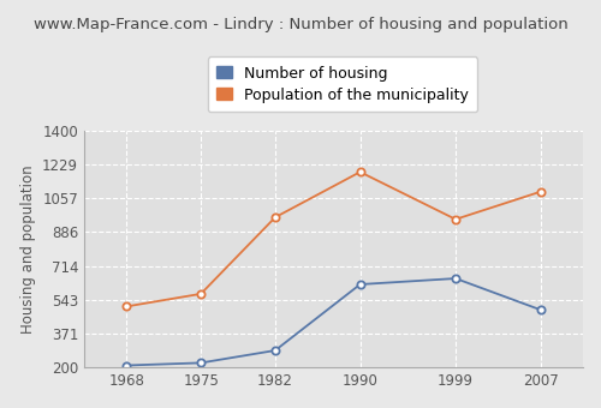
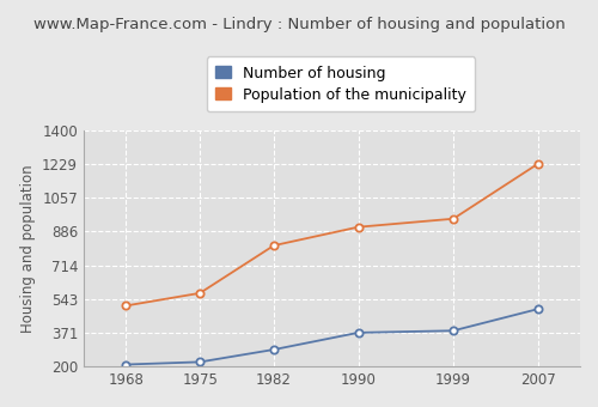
Population of the municipality/1982: 960 -> 810
Number of housing/1990: 620 -> 370
Population of the municipality/1990: 1190 -> 910
Number of housing/1999: 650 -> 380
Population of the municipality/2007: 1090 -> 1230
